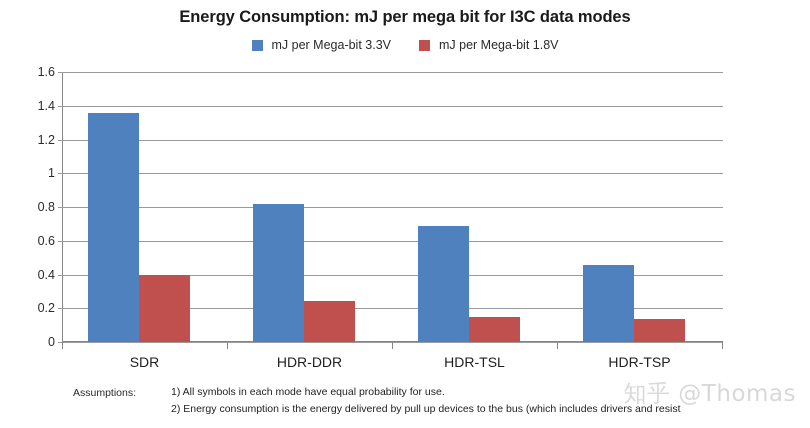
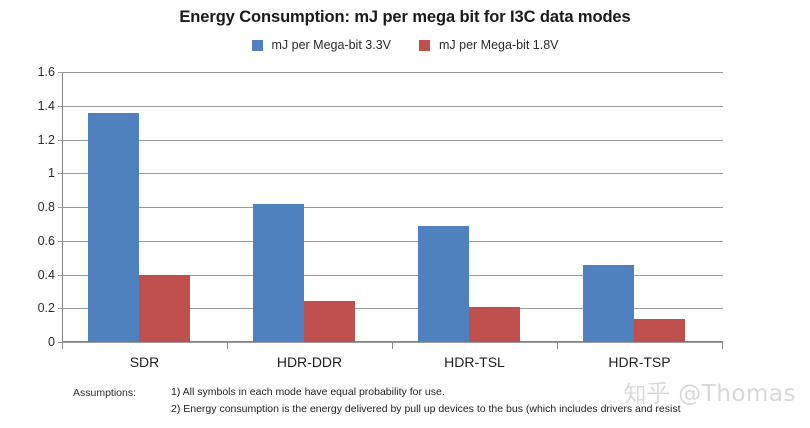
mJ per Mega-bit 1.8V/HDR-TSL: 0.15 -> 0.20
